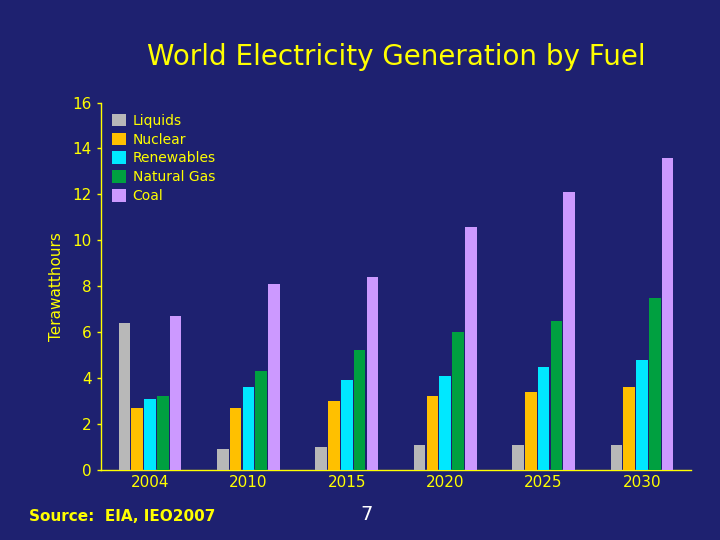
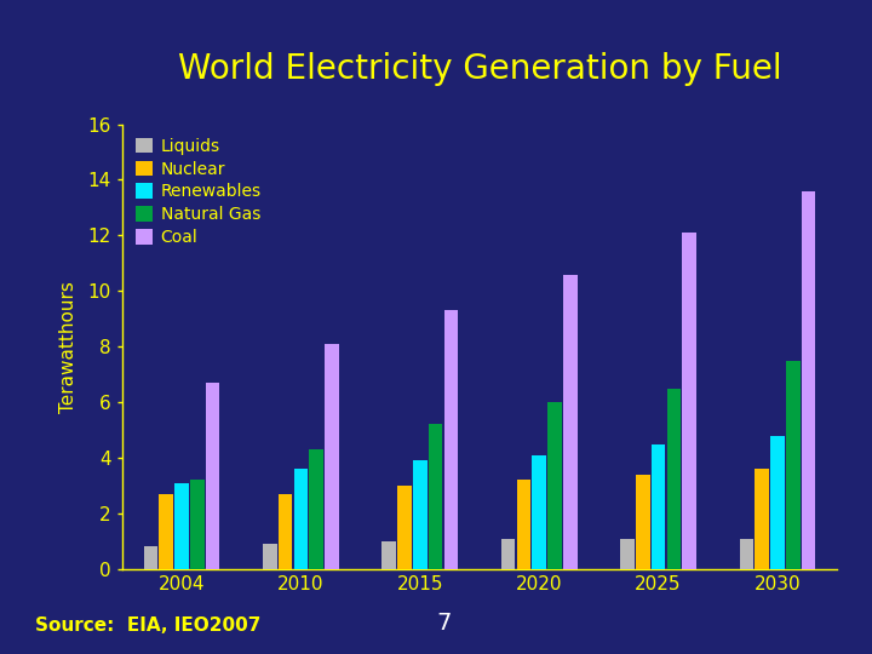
Liquids/2004: 6.4 -> 0.8
Coal/2015: 8.4 -> 9.3
